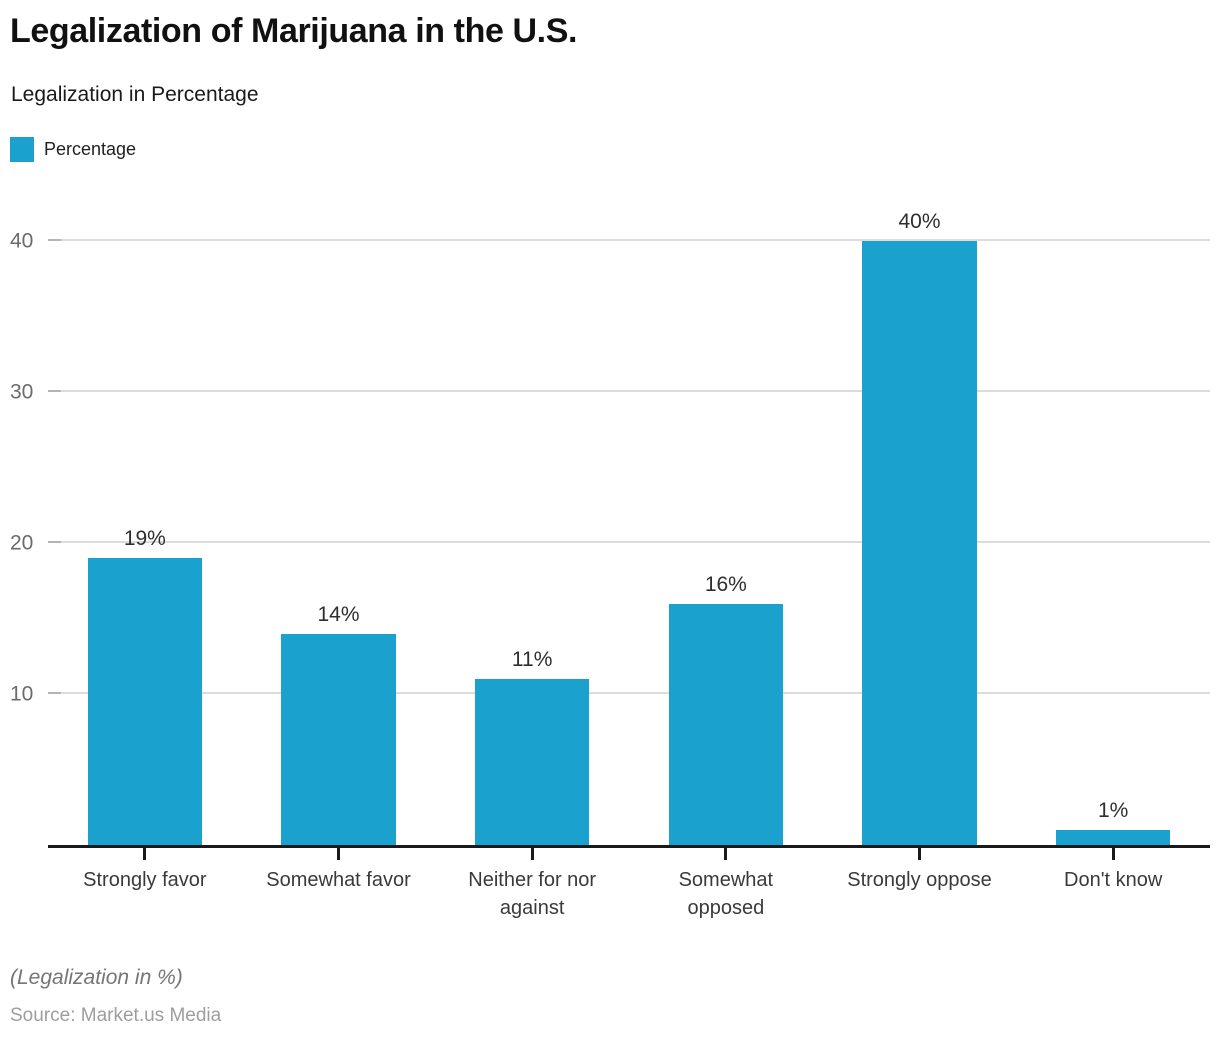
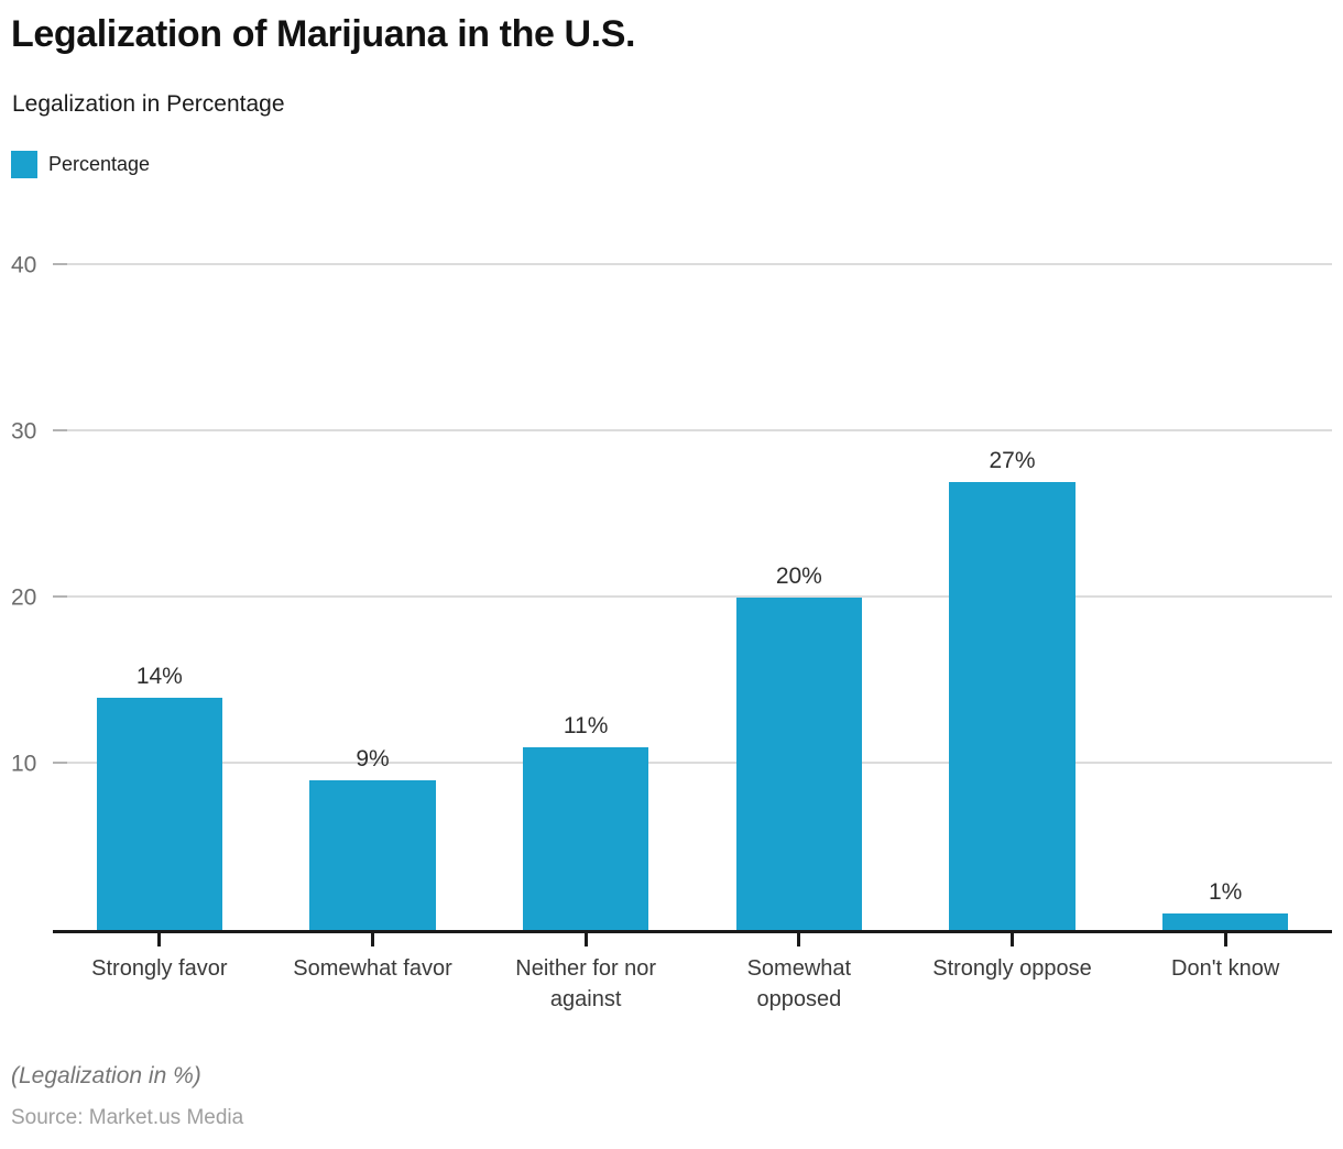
Strongly favor: 19% -> 14%
Somewhat favor: 14% -> 9%
Somewhat opposed: 16% -> 20%
Strongly oppose: 40% -> 27%
